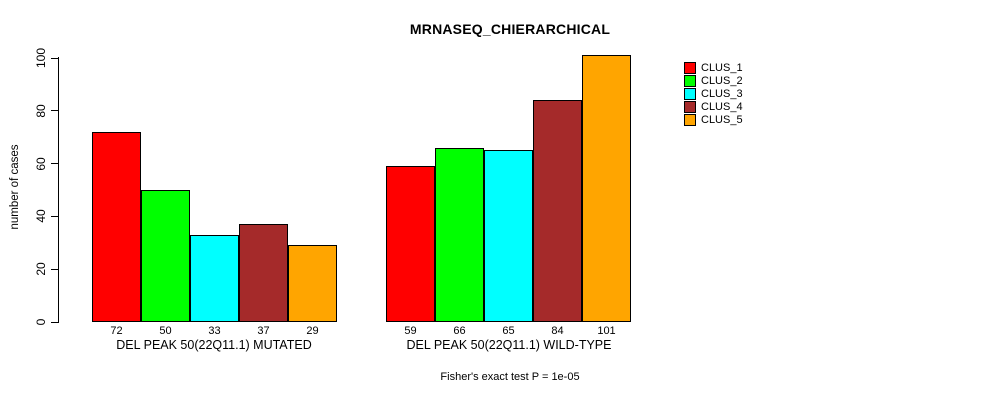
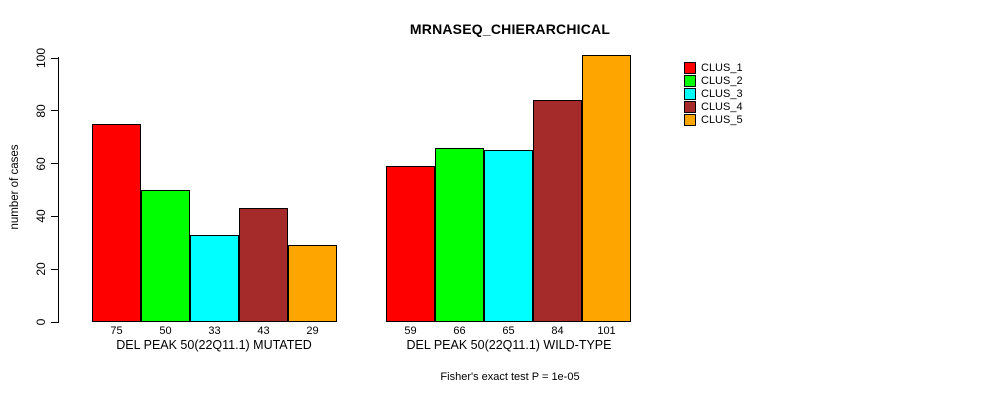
CLUS_1/DEL PEAK 50(22Q11.1) MUTATED: 72 -> 75
CLUS_4/DEL PEAK 50(22Q11.1) MUTATED: 37 -> 43
